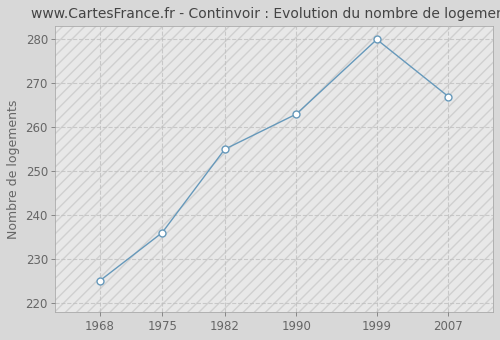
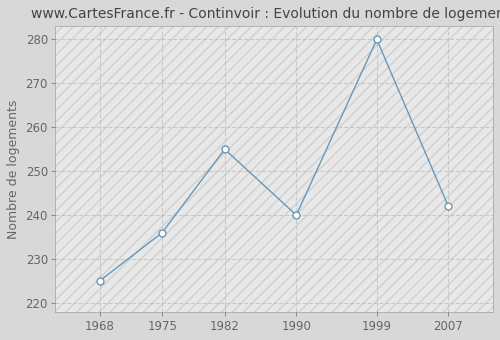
1990: 263 -> 240
2007: 267 -> 242
